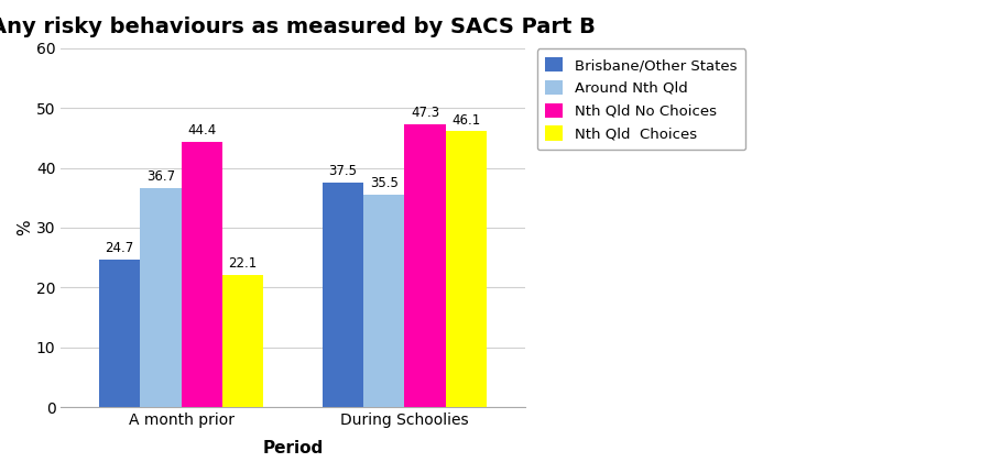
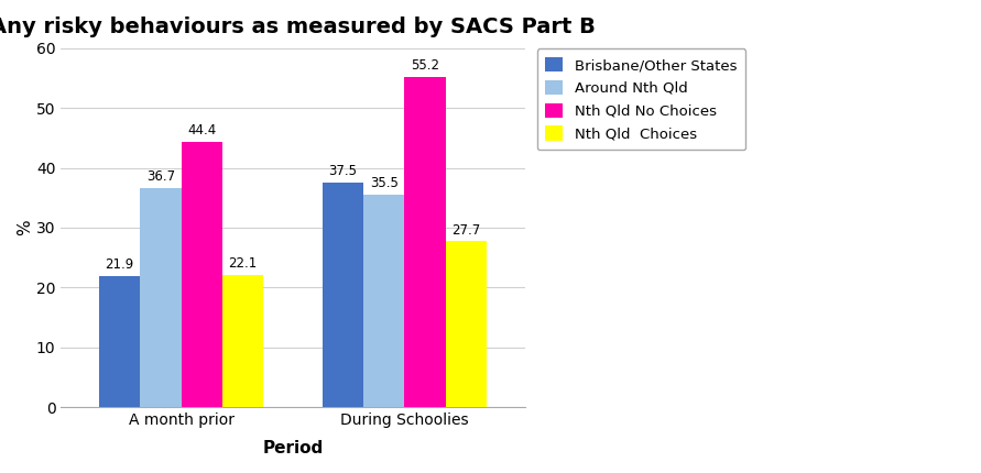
Brisbane/Other States/A month prior: 24.7 -> 21.9
Nth Qld No Choices/During Schoolies: 47.3 -> 55.2
Nth Qld Choices/During Schoolies: 46.1 -> 27.7
